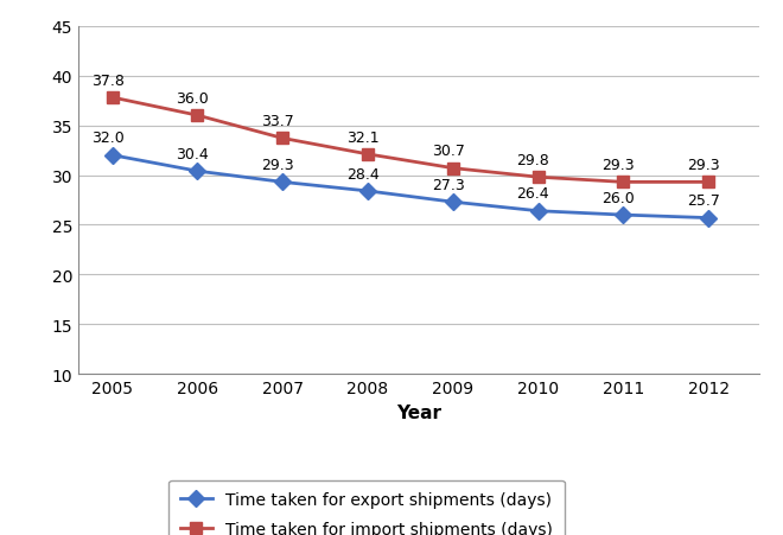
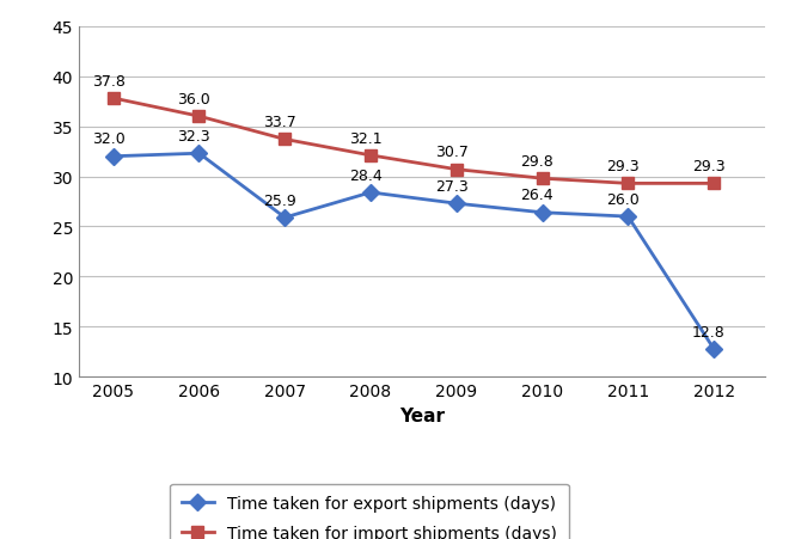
Time taken for export shipments (days)/2006: 30.4 -> 32.3
Time taken for export shipments (days)/2007: 29.3 -> 25.9
Time taken for export shipments (days)/2012: 25.7 -> 12.8
